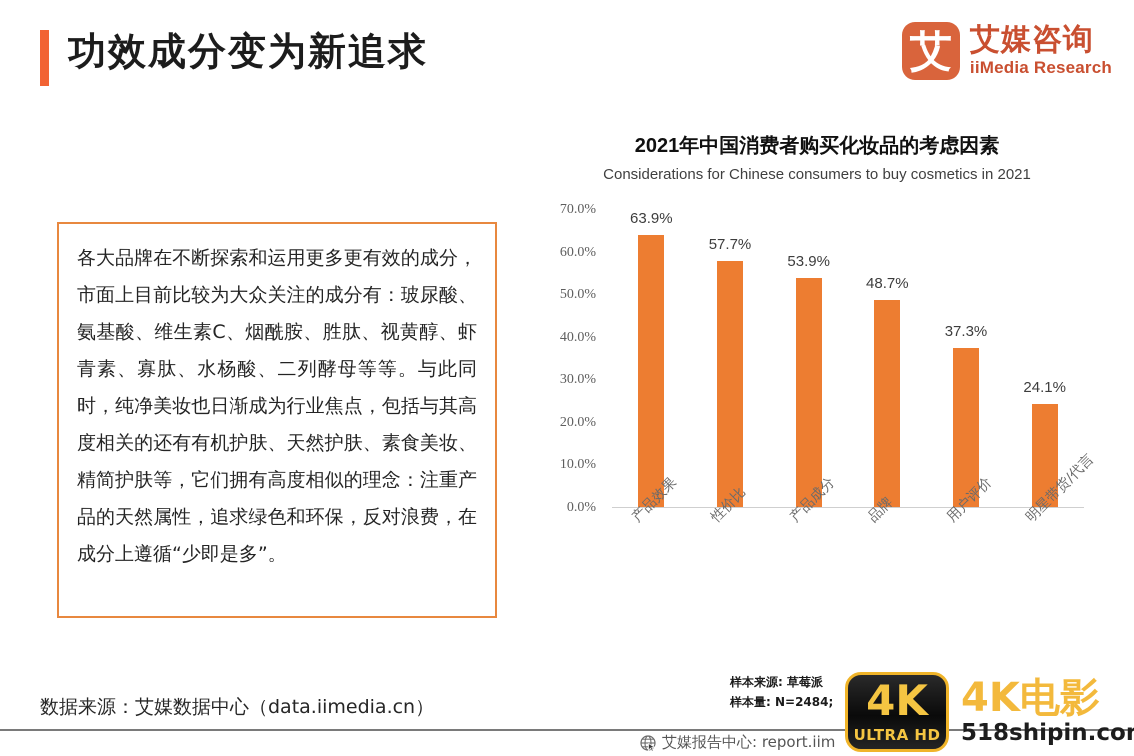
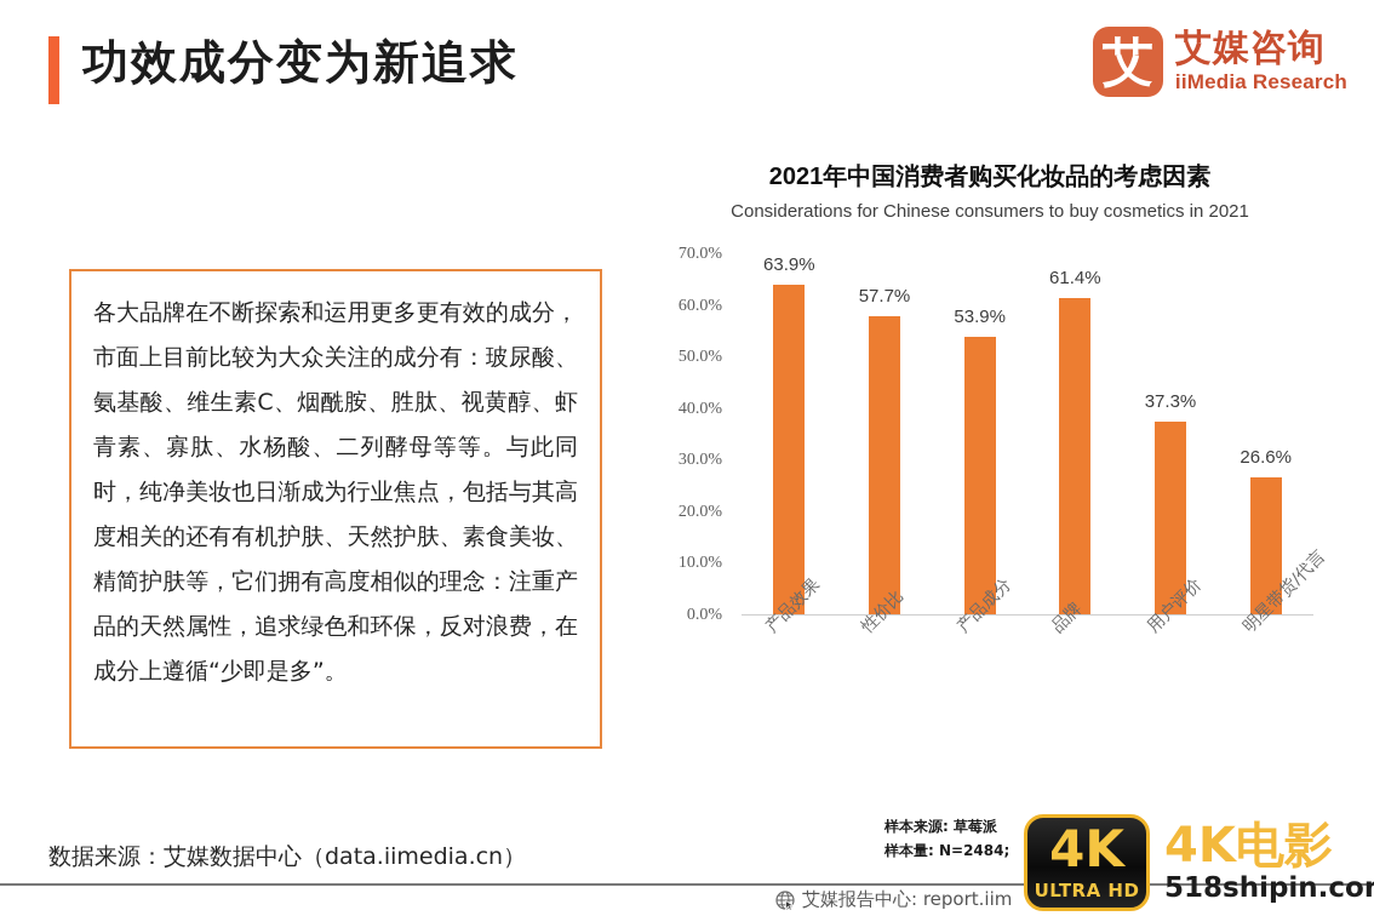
品牌: 48.7% -> 61.4%
明星带货/代言: 24.1% -> 26.6%
